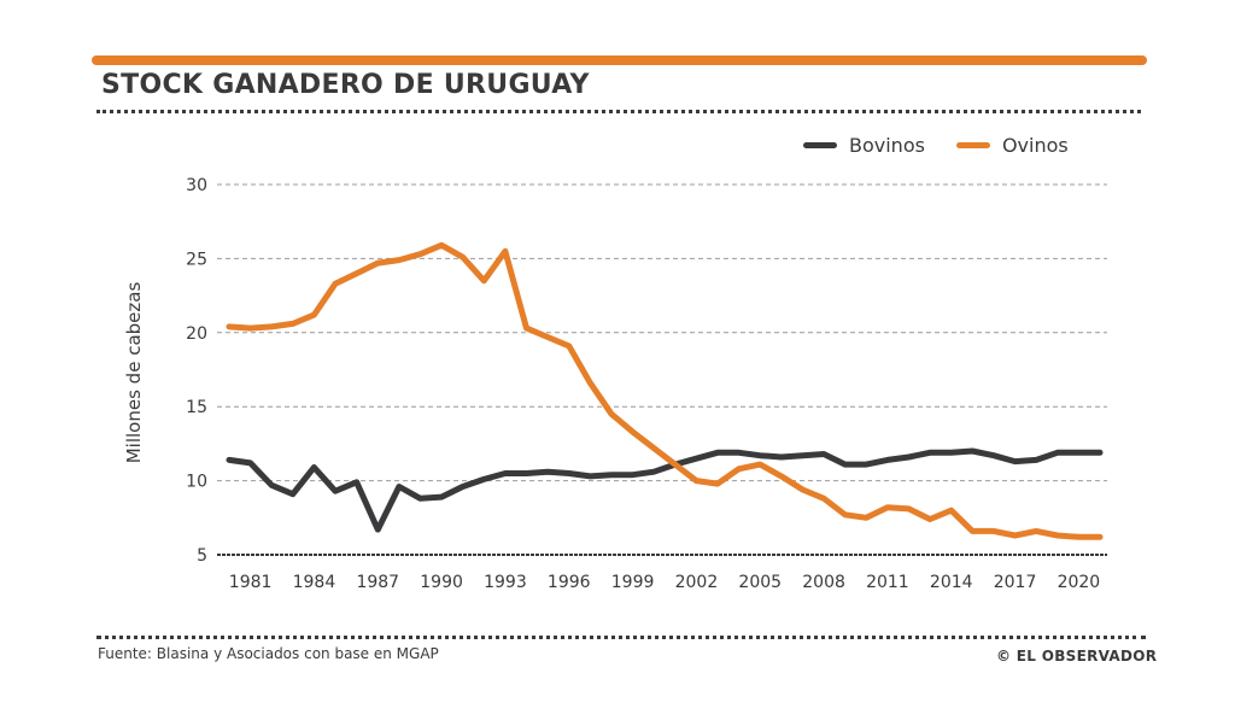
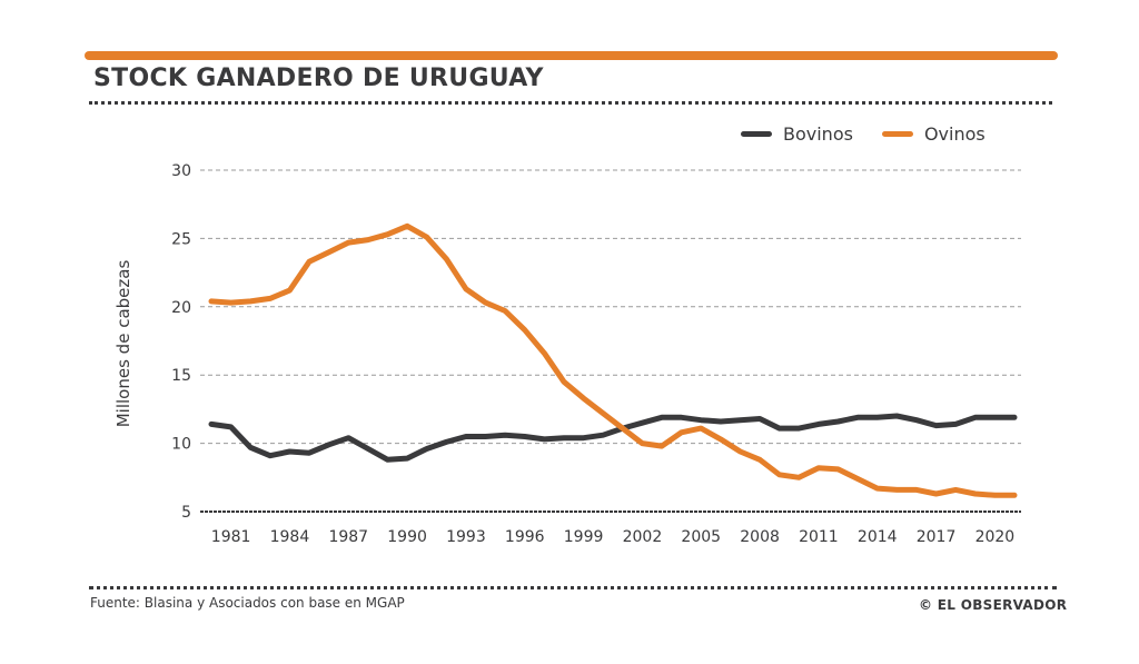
Bovinos/1984: 10.9 -> 9.4
Bovinos/1987: 6.7 -> 10.4
Ovinos/1993: 25.5 -> 21.3
Ovinos/1996: 19.1 -> 18.3
Ovinos/2014: 8.0 -> 6.7
